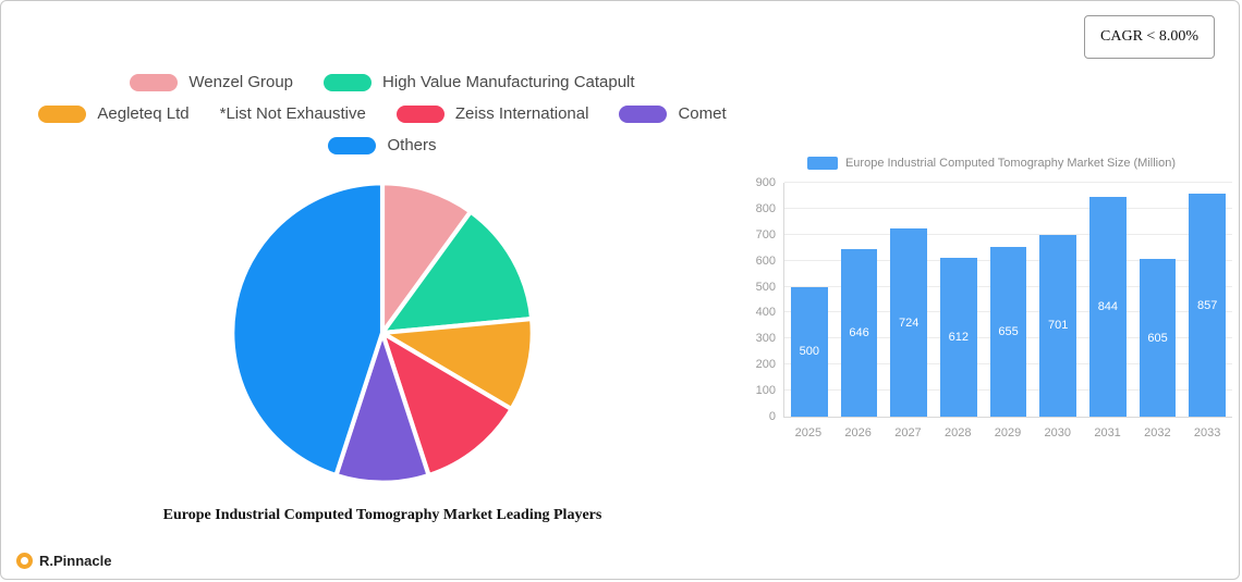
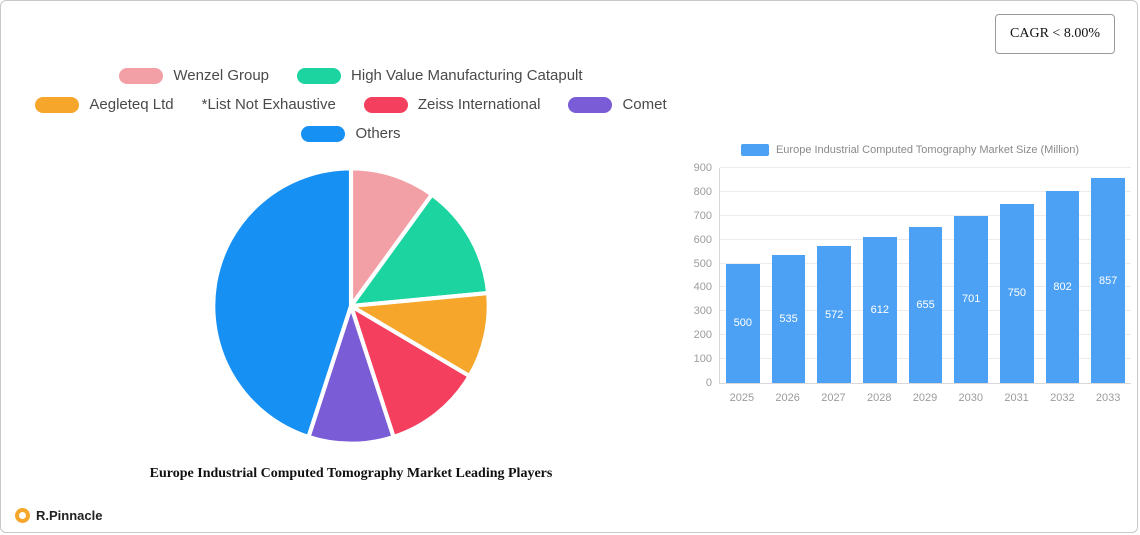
Europe Industrial Computed Tomography Market Size (Million)/2026: 646 -> 535
Europe Industrial Computed Tomography Market Size (Million)/2027: 724 -> 572
Europe Industrial Computed Tomography Market Size (Million)/2031: 844 -> 750
Europe Industrial Computed Tomography Market Size (Million)/2032: 605 -> 802
